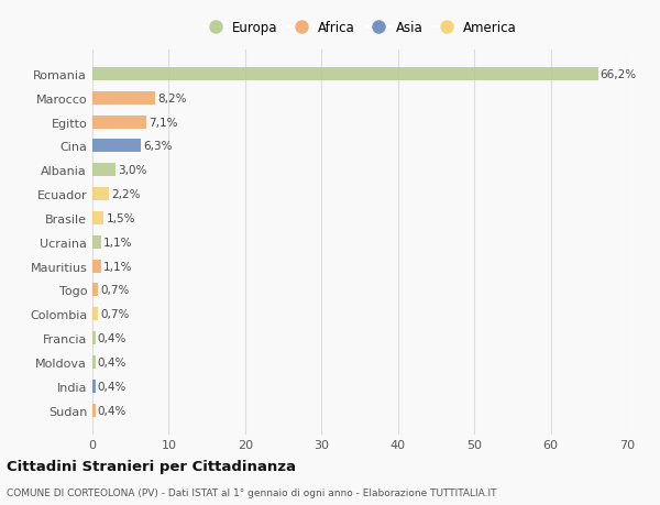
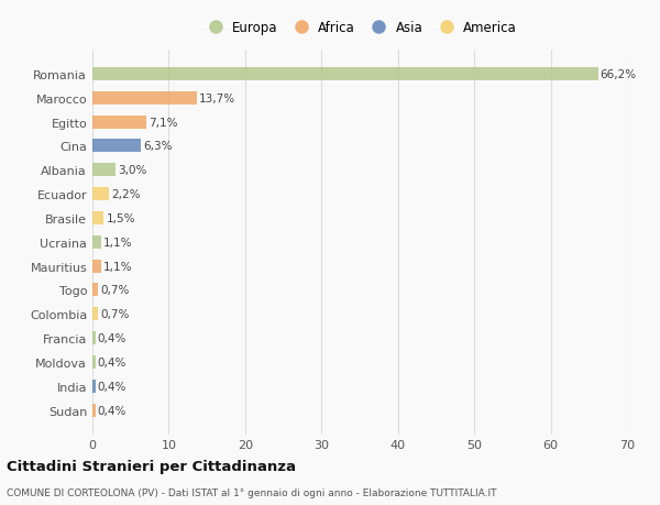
Marocco: 8,2% -> 13,7%
